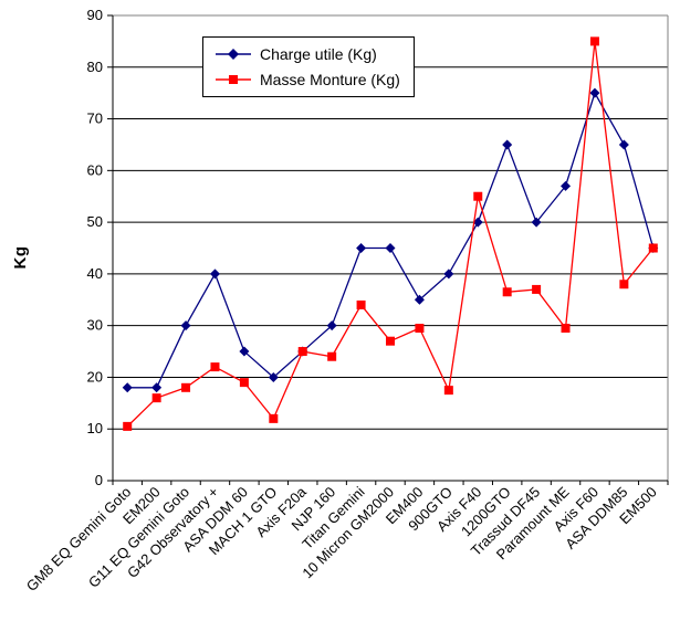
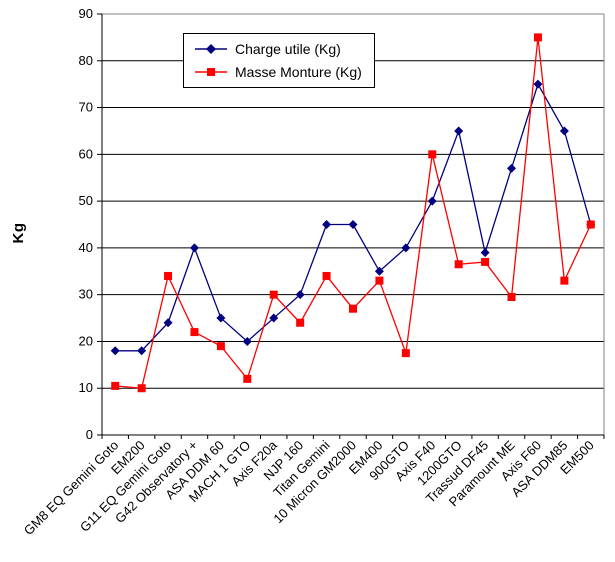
Masse Monture (Kg)/EM200: 16 -> 10
Charge utile (Kg)/G11 EQ Gemini Goto: 30 -> 24
Masse Monture (Kg)/G11 EQ Gemini Goto: 18 -> 34
Masse Monture (Kg)/Axis F20a: 25 -> 30
Masse Monture (Kg)/EM400: 30 -> 33
Masse Monture (Kg)/Axis F40: 55 -> 60
Charge utile (Kg)/Trassud DF45: 50 -> 39
Masse Monture (Kg)/ASA DDM85: 38 -> 33
